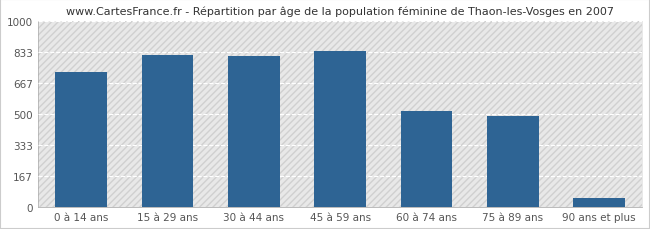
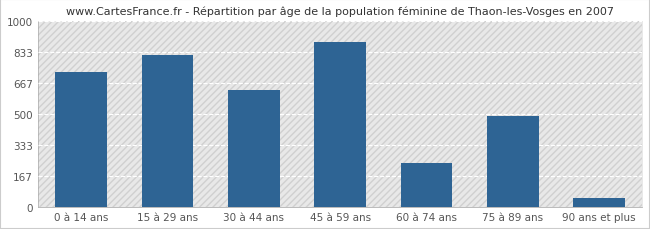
30 à 44 ans: 820 -> 630
45 à 59 ans: 840 -> 890
60 à 74 ans: 520 -> 240
